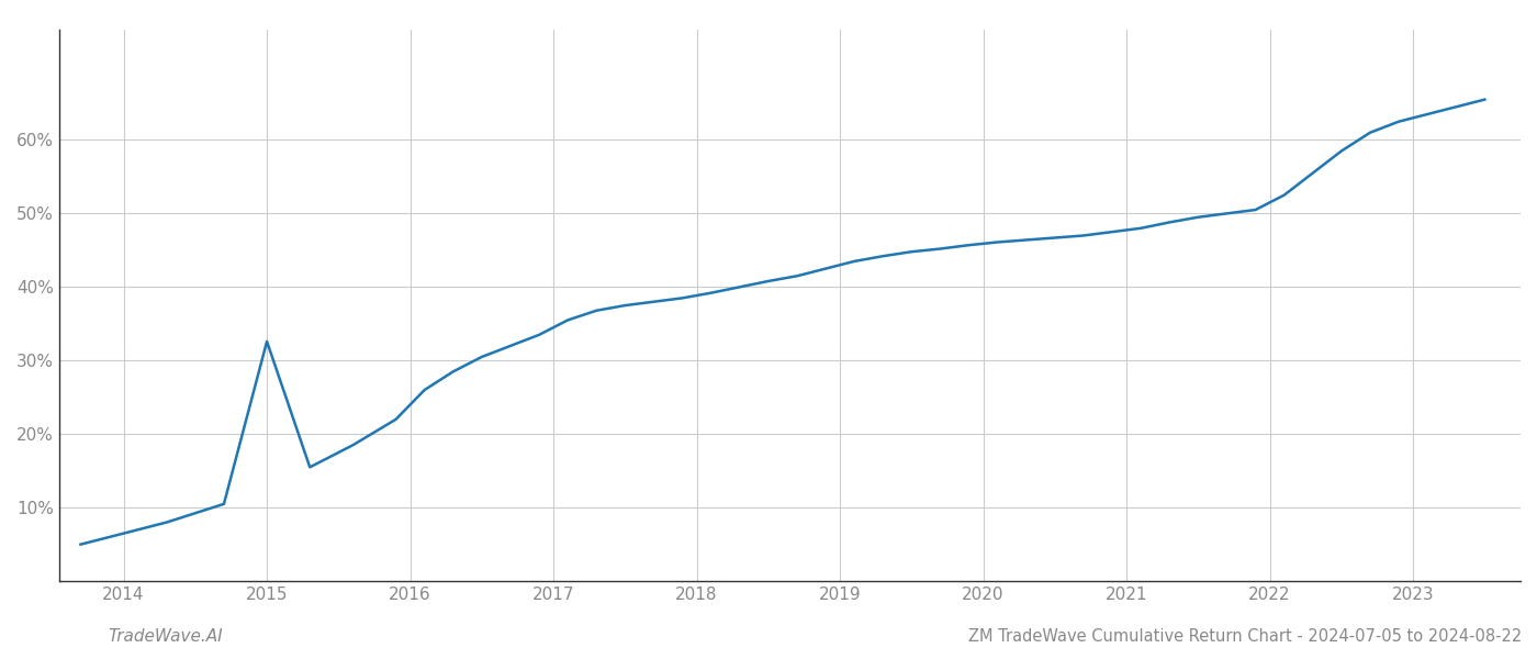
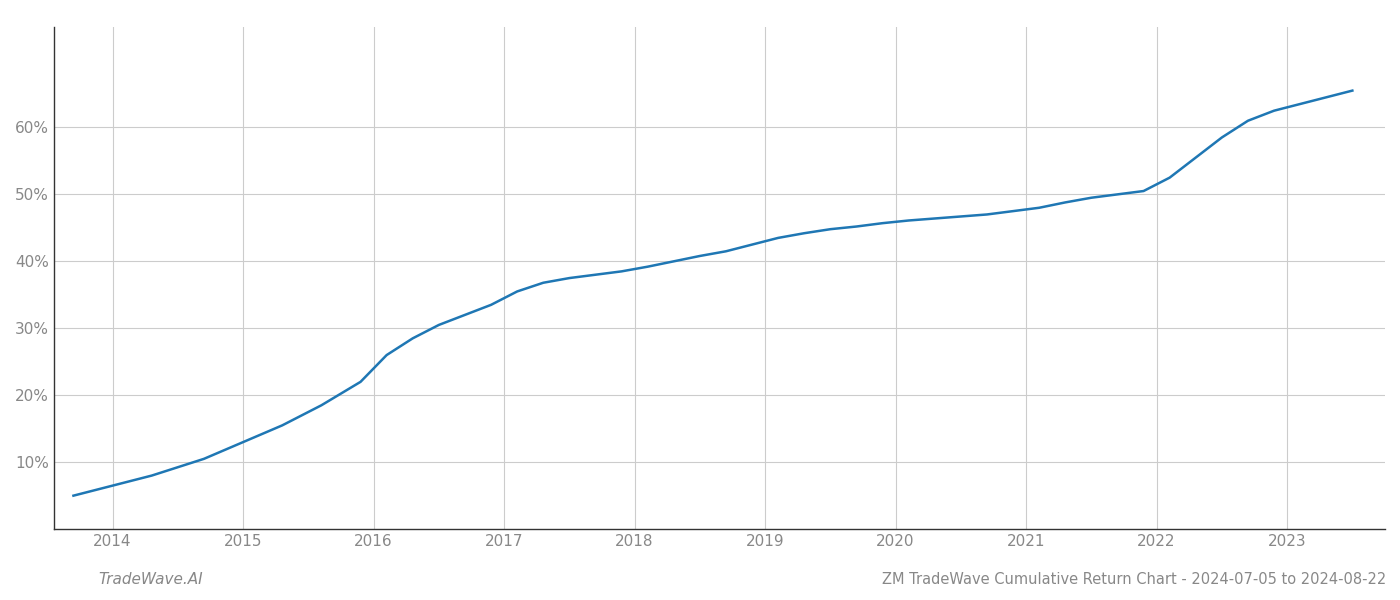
2015: 32.6% -> 13.0%
